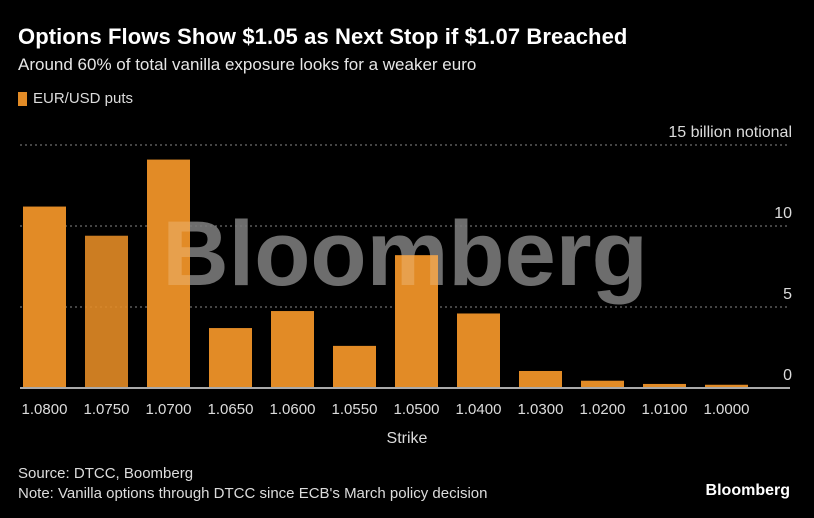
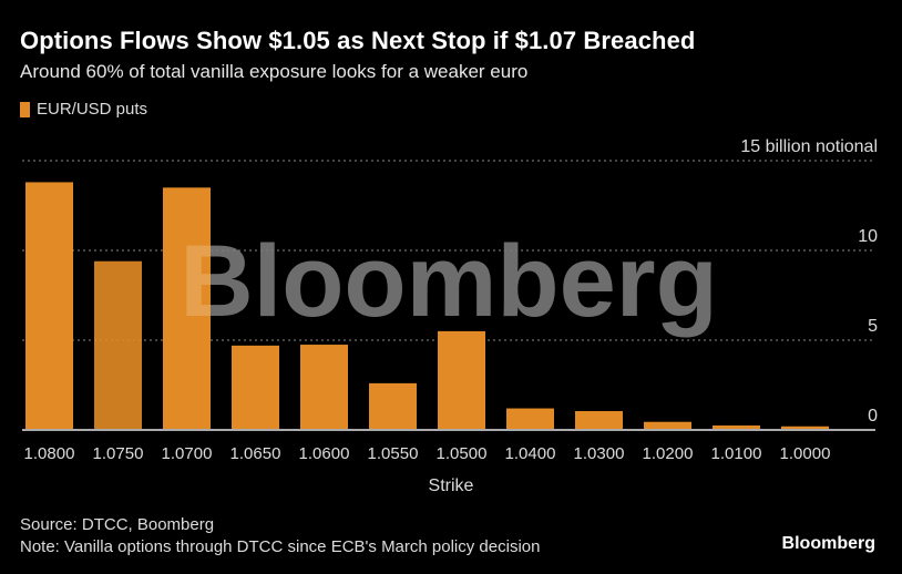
1.0800: 11.2 -> 13.8
1.0700: 14.1 -> 13.5
1.0650: 3.7 -> 4.7
1.0500: 8.2 -> 5.5
1.0400: 4.6 -> 1.2
